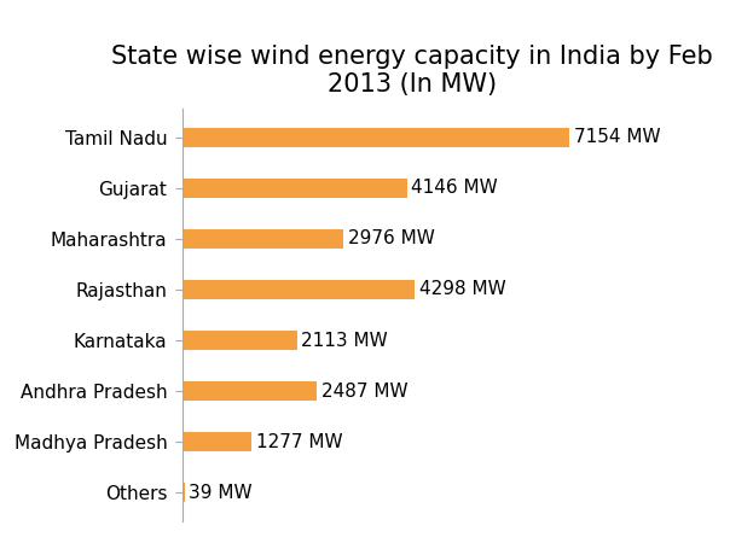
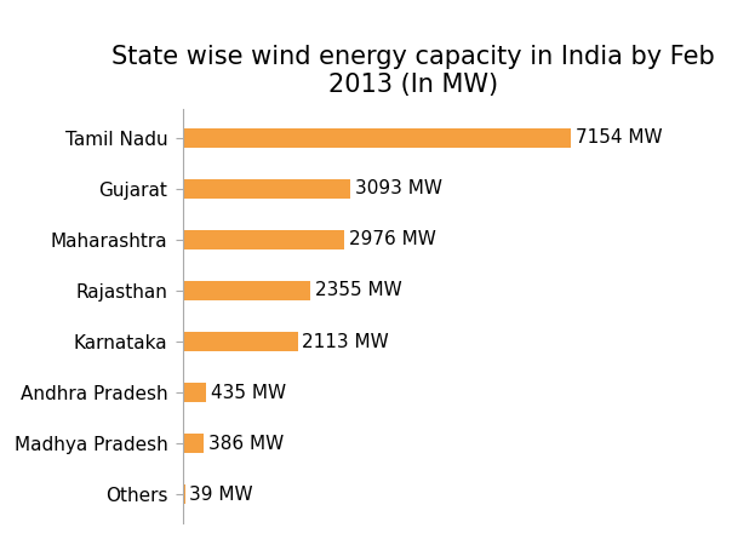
Gujarat: 4146 -> 3093
Rajasthan: 4298 -> 2355
Andhra Pradesh: 2487 -> 435
Madhya Pradesh: 1277 -> 386
